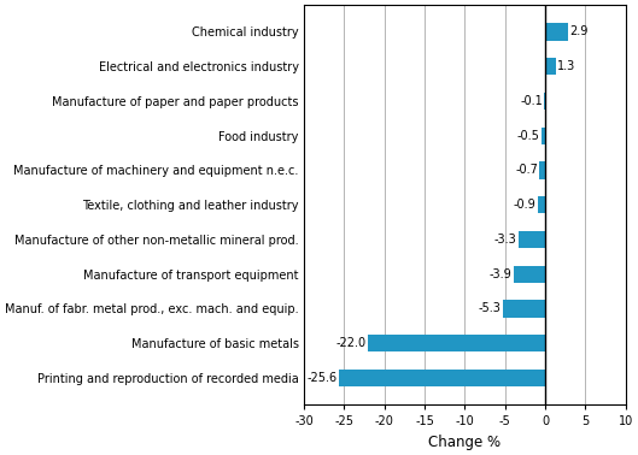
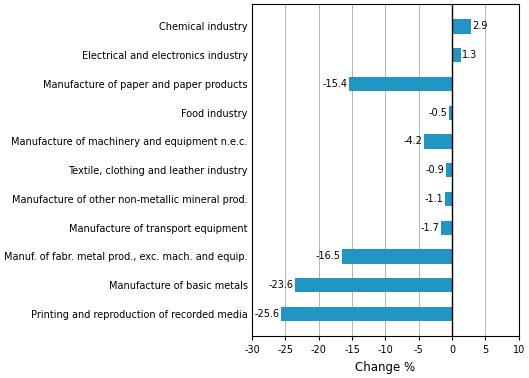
Manufacture of paper and paper products: -0.1 -> -15.4
Manufacture of machinery and equipment n.e.c.: -0.7 -> -4.2
Manufacture of other non-metallic mineral prod.: -3.3 -> -1.1
Manufacture of transport equipment: -3.9 -> -1.7
Manuf. of fabr. metal prod., exc. mach. and equip.: -5.3 -> -16.5
Manufacture of basic metals: -22.0 -> -23.6
